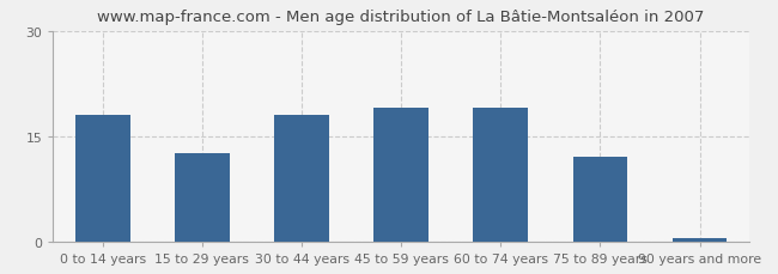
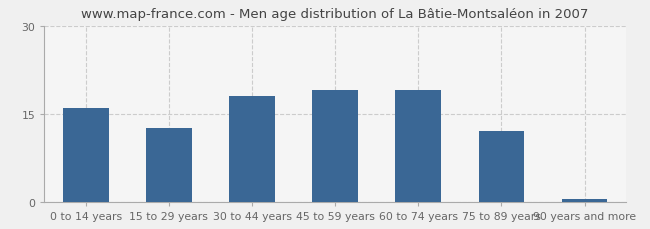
0 to 14 years: 18.0 -> 16.0
